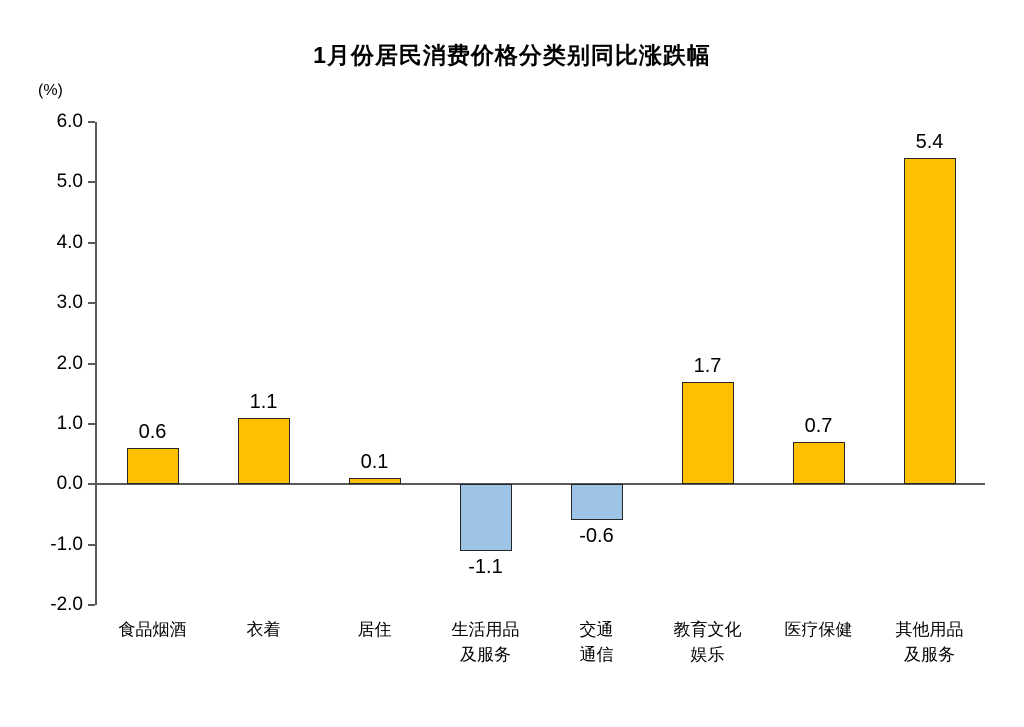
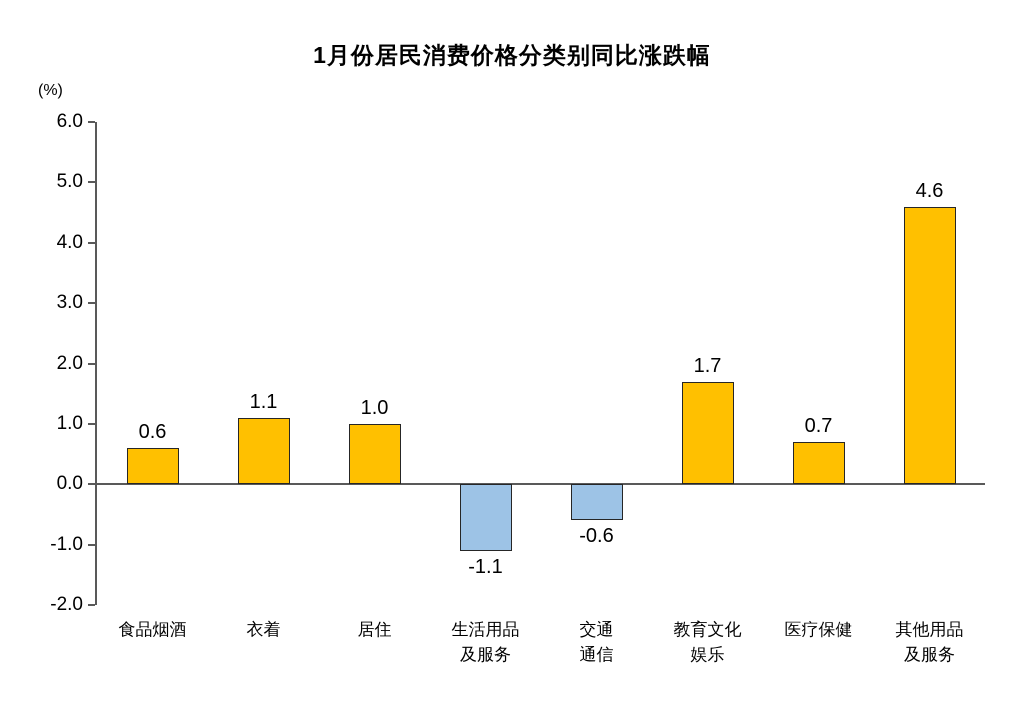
居住: 0.1 -> 1.0
其他用品 及服务: 5.4 -> 4.6
